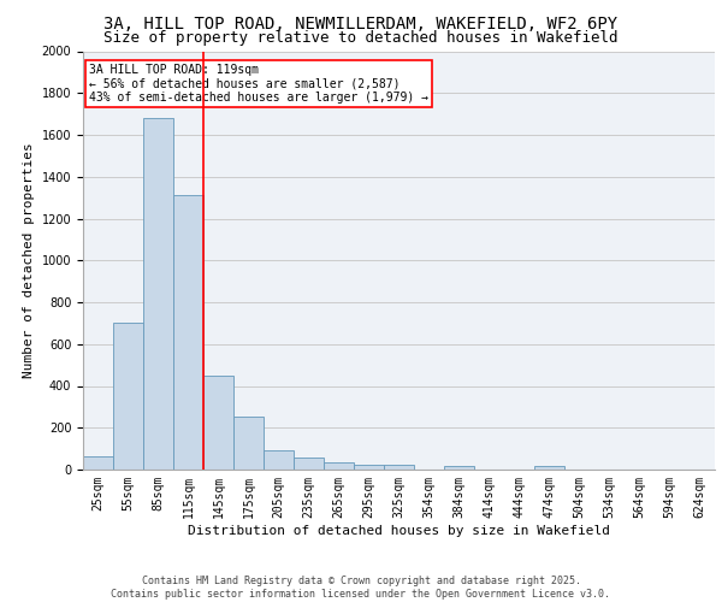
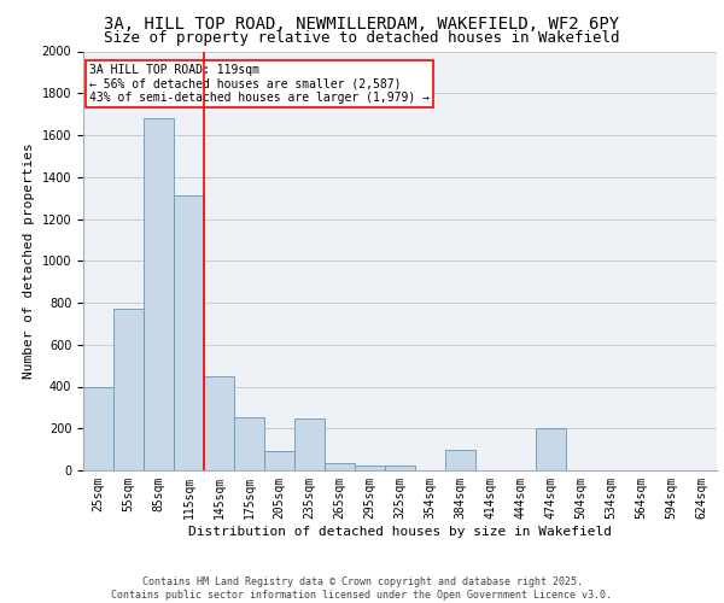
25sqm: 60 -> 400
55sqm: 700 -> 770
235sqm: 60 -> 250
384sqm: 20 -> 100
474sqm: 20 -> 200
